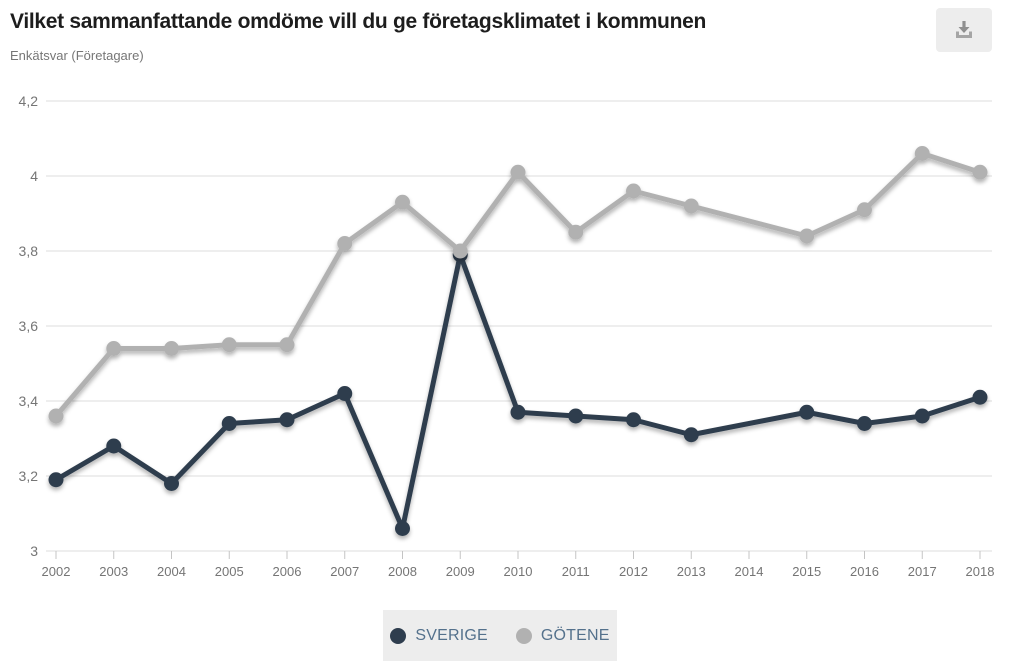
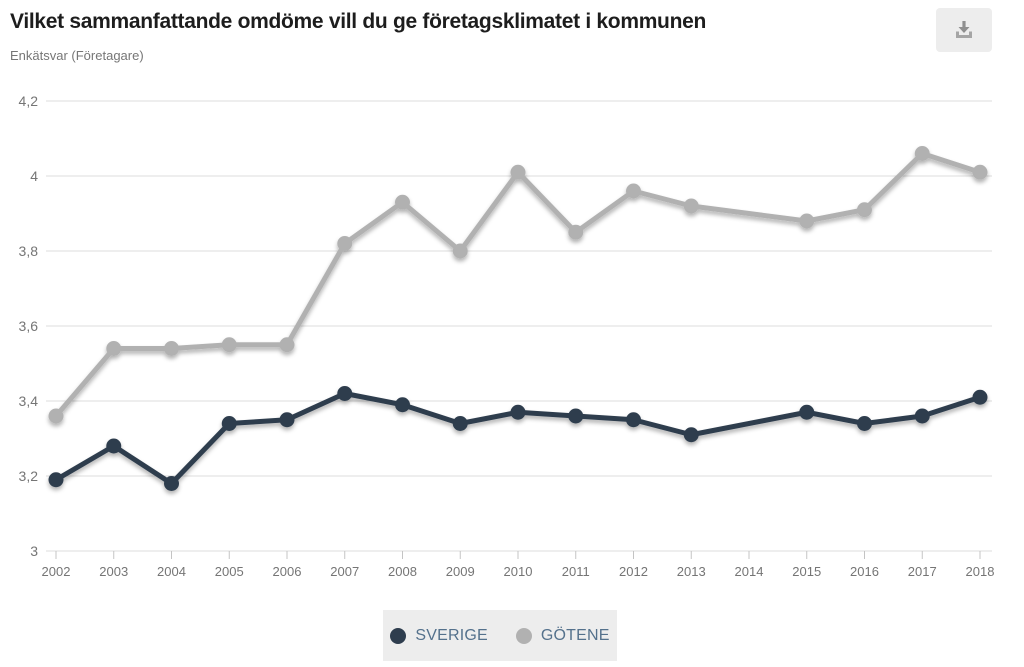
SVERIGE/2008: 3,06 -> 3,39
SVERIGE/2009: 3,79 -> 3,34
GÖTENE/2015: 3,84 -> 3,88
